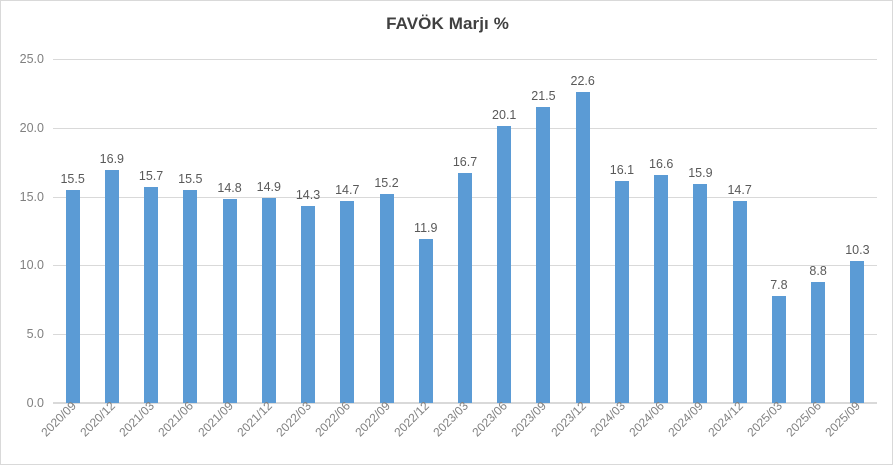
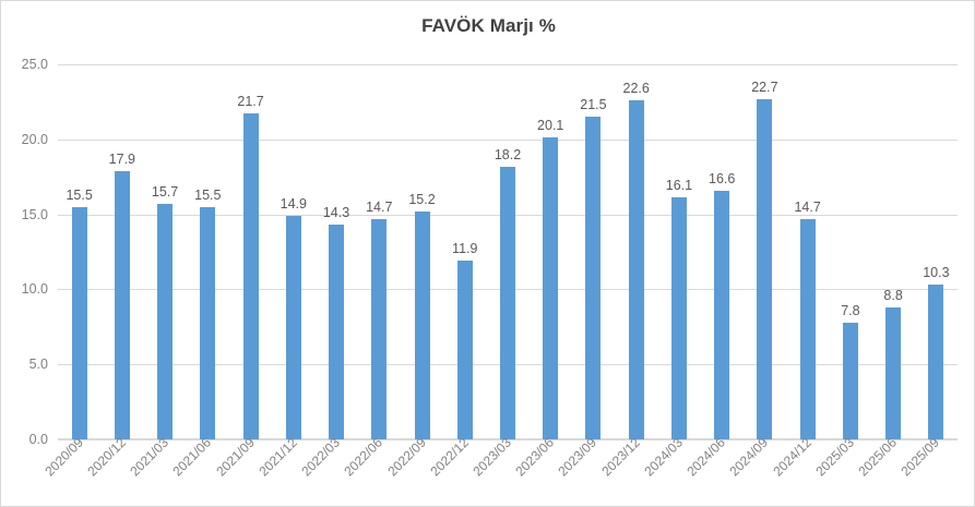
2020/12: 16.9 -> 17.9
2021/09: 14.8 -> 21.7
2023/03: 16.7 -> 18.2
2024/09: 15.9 -> 22.7
